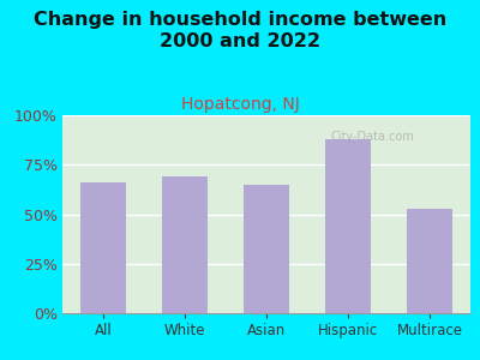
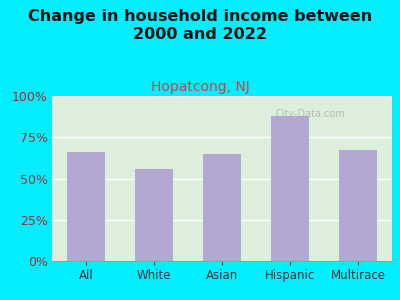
White: 69% -> 56%
Multirace: 53% -> 67%
